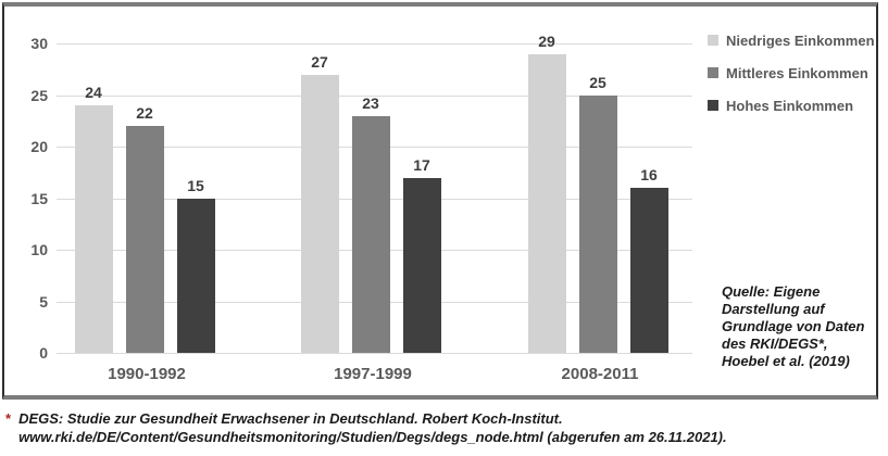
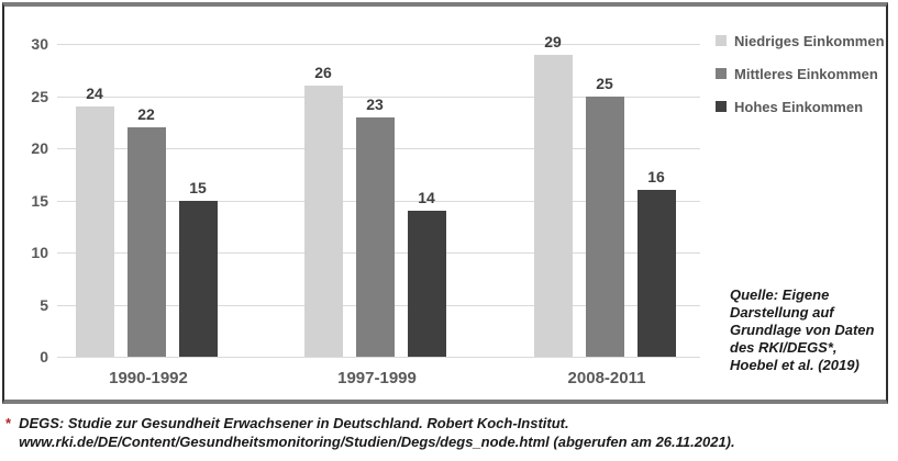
Niedriges Einkommen/1997-1999: 27 -> 26
Hohes Einkommen/1997-1999: 17 -> 14
